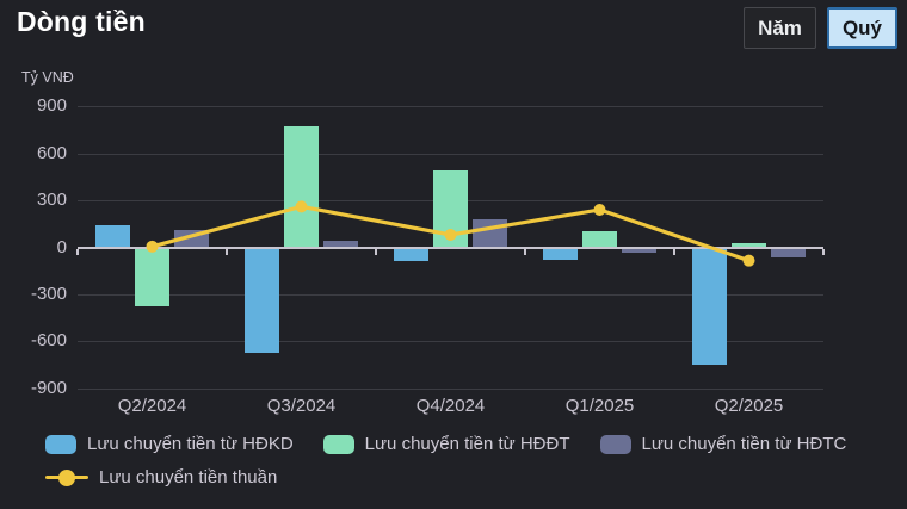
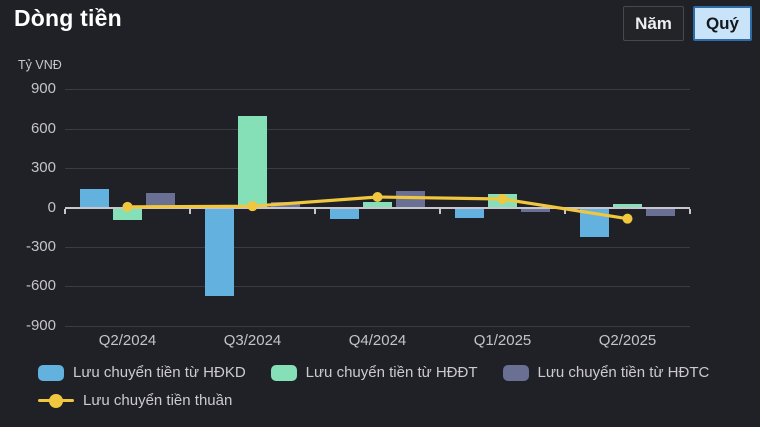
Lưu chuyển tiền từ HĐĐT/Q2/2024: -370 -> -90
Lưu chuyển tiền từ HĐĐT/Q3/2024: 770 -> 700
Lưu chuyển tiền thuần/Q3/2024: 260 -> 10
Lưu chuyển tiền từ HĐĐT/Q4/2024: 490 -> 40
Lưu chuyển tiền từ HĐTC/Q4/2024: 180 -> 120
Lưu chuyển tiền thuần/Q1/2025: 240 -> 60
Lưu chuyển tiền từ HĐKD/Q2/2025: -740 -> -220
